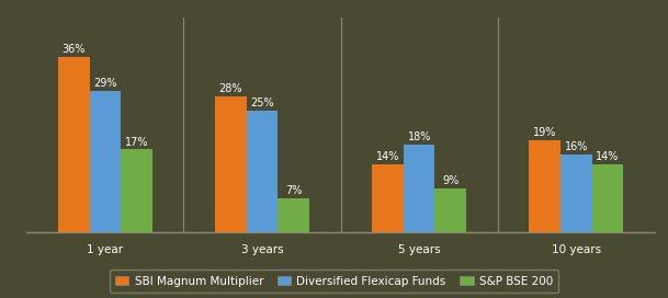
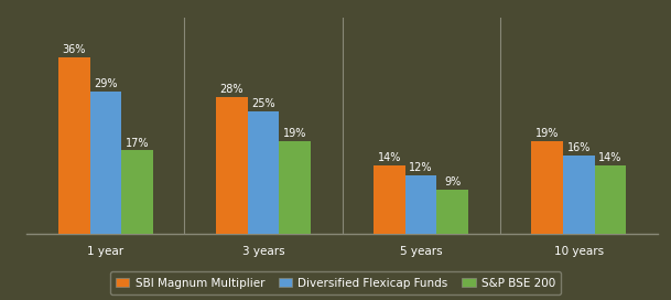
S&P BSE 200/3 years: 7% -> 19%
Diversified Flexicap Funds/5 years: 18% -> 12%
